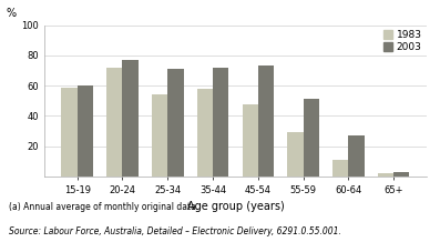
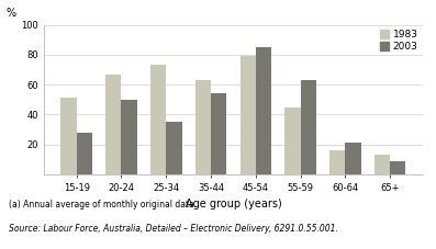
1983/15-19: 59 -> 51
2003/15-19: 60 -> 28
1983/20-24: 72 -> 67
2003/20-24: 77 -> 50
1983/25-34: 54 -> 73
2003/25-34: 71 -> 35
1983/35-44: 58 -> 63
2003/35-44: 72 -> 54
1983/45-54: 48 -> 79
2003/45-54: 73 -> 85
1983/55-59: 29 -> 45
2003/55-59: 51 -> 63
1983/60-64: 11 -> 16
2003/60-64: 27 -> 21
1983/65+: 2 -> 13
2003/65+: 3 -> 9
